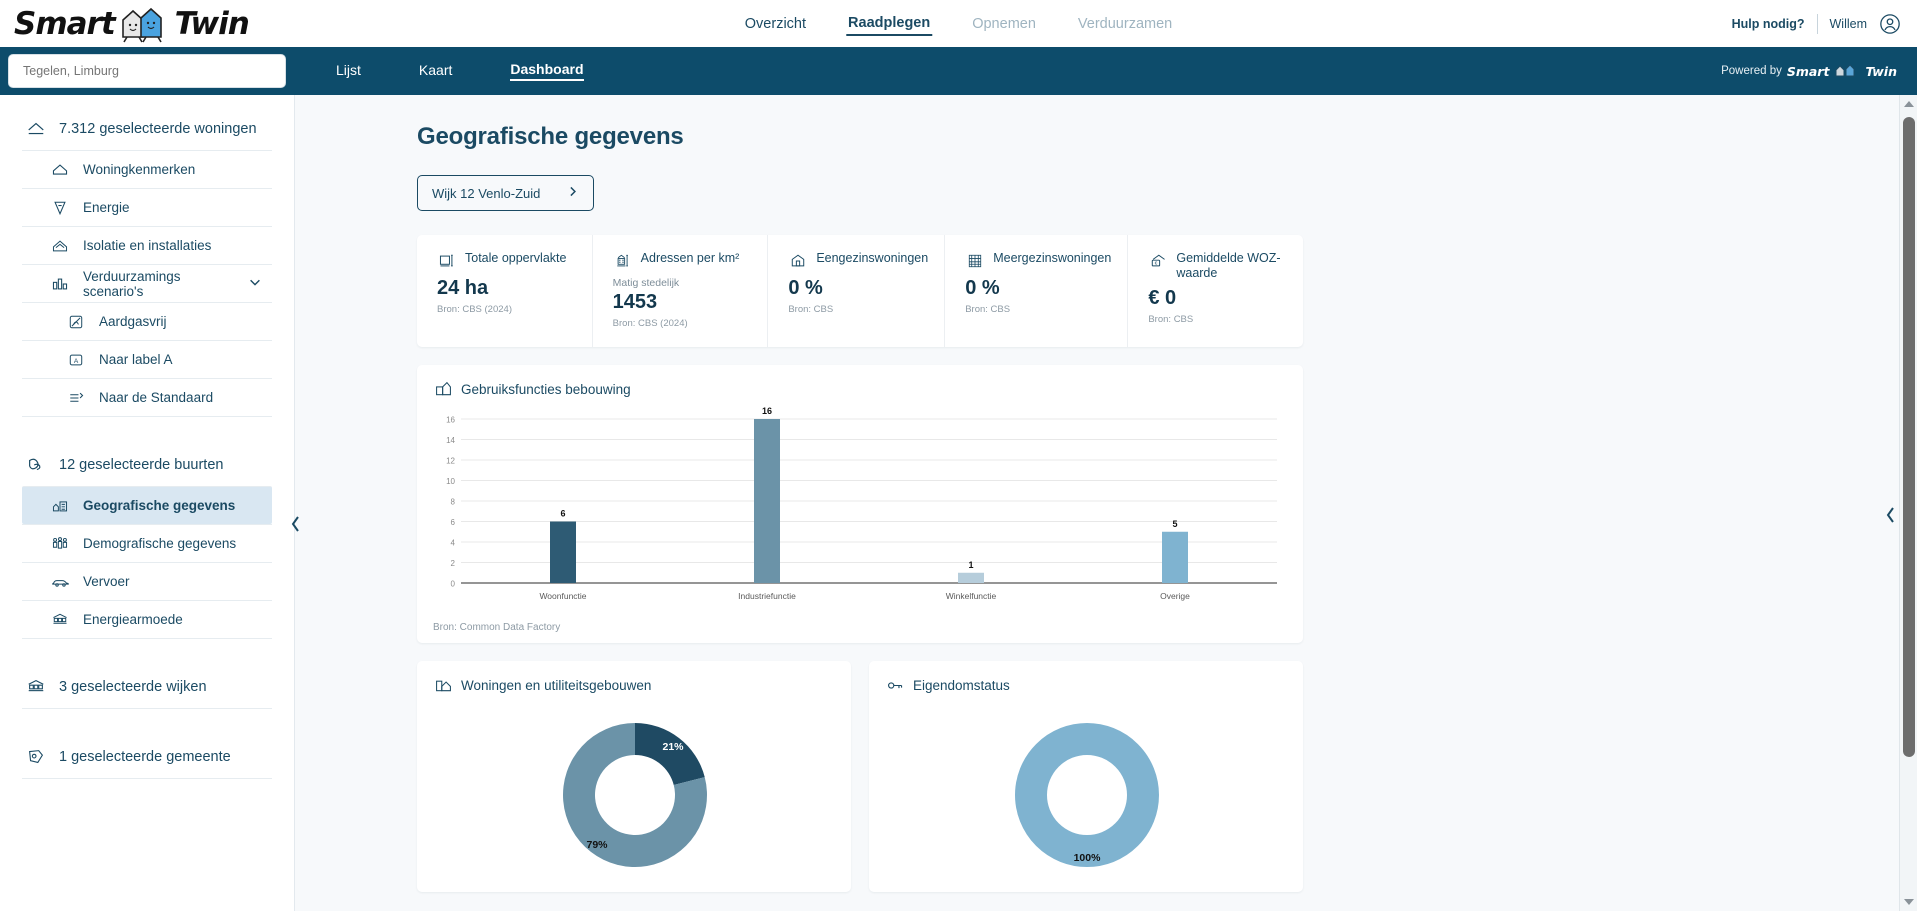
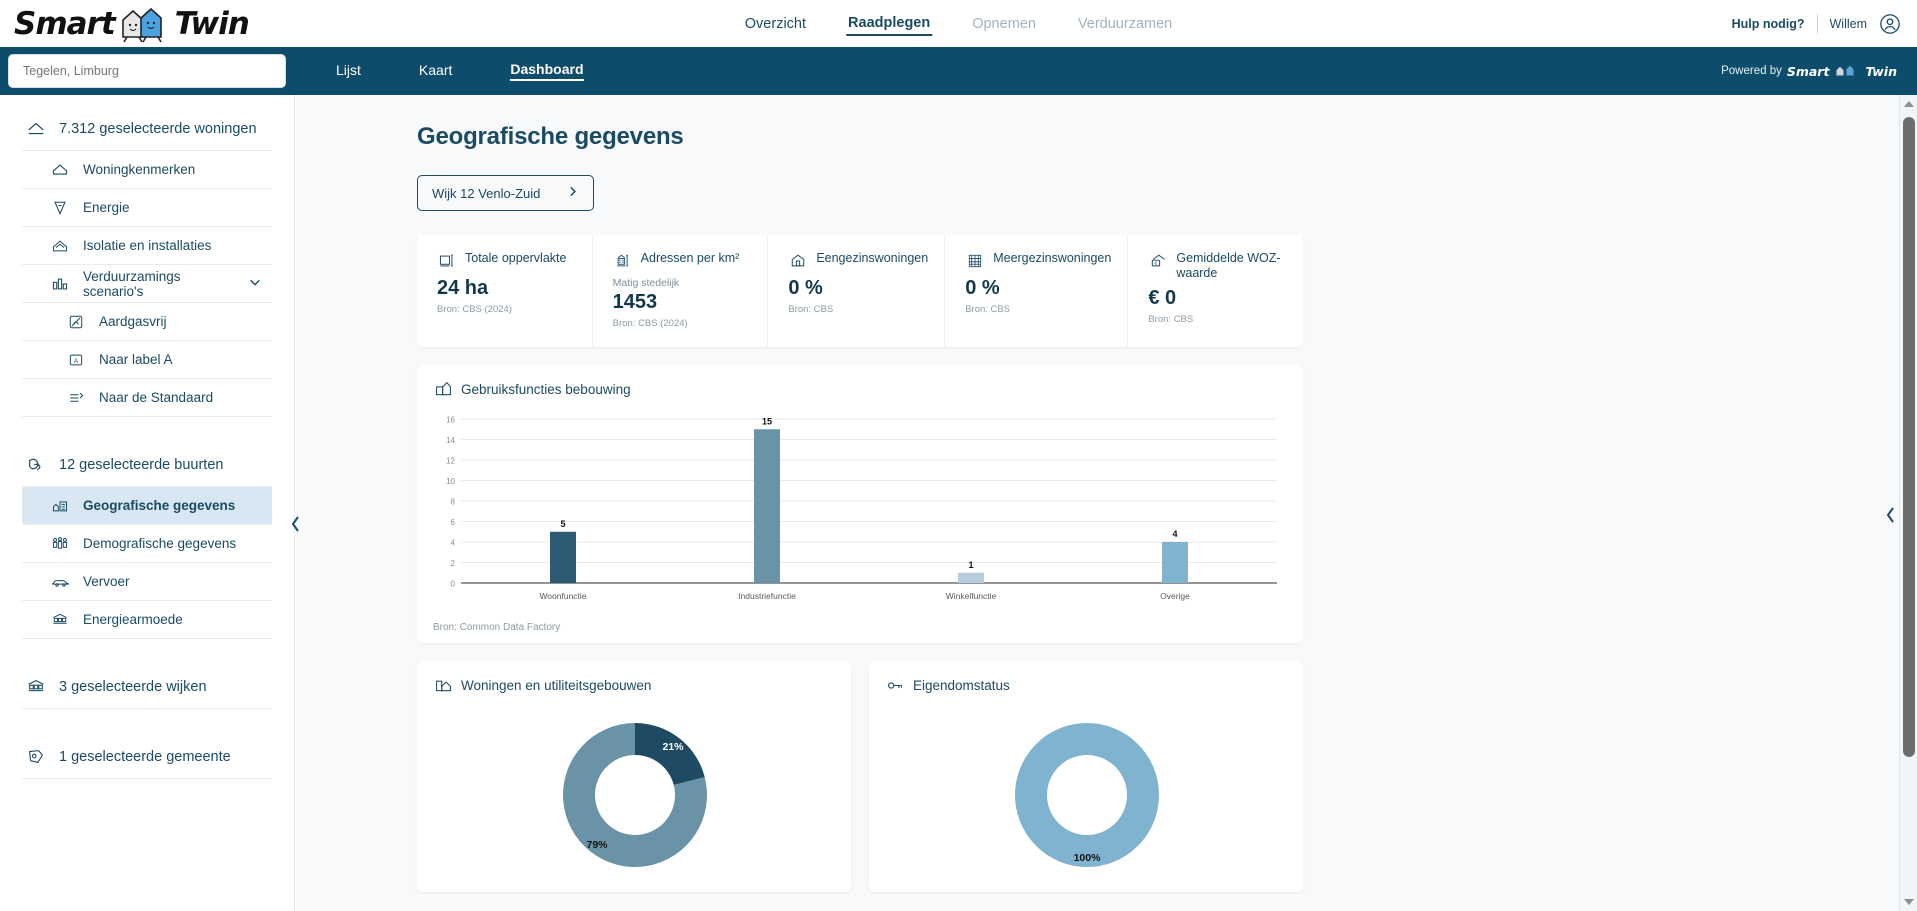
Gebruiksfuncties bebouwing/Woonfunctie: 6 -> 5
Gebruiksfuncties bebouwing/Industriefunctie: 16 -> 15
Gebruiksfuncties bebouwing/Overige: 5 -> 4
